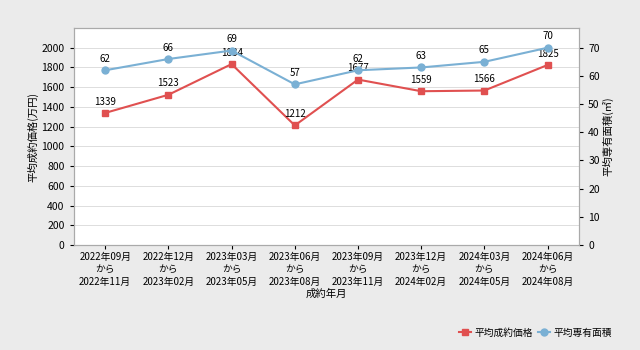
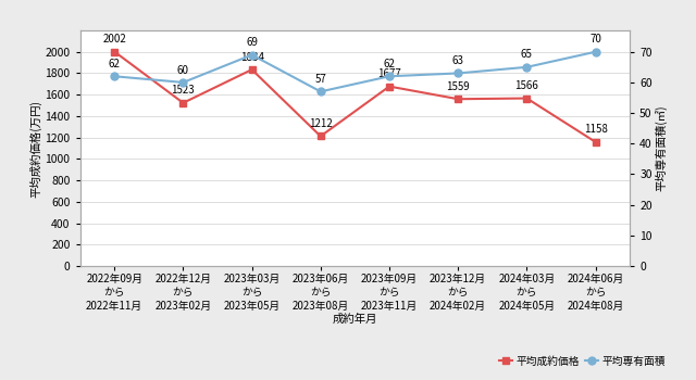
平均成約価格/2022年09月 から 2022年11月: 1339 -> 2002
平均専有面積/2022年12月 から 2023年02月: 66 -> 60
平均成約価格/2024年06月 から 2024年08月: 1825 -> 1158
